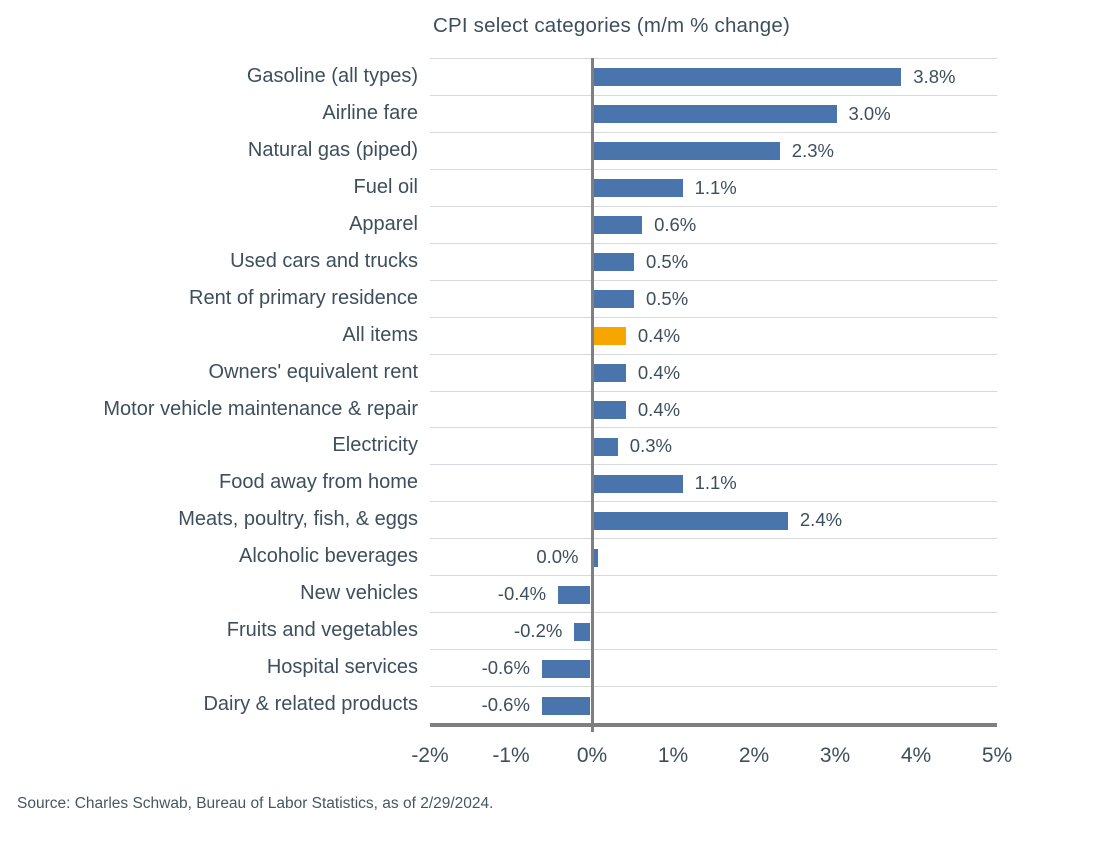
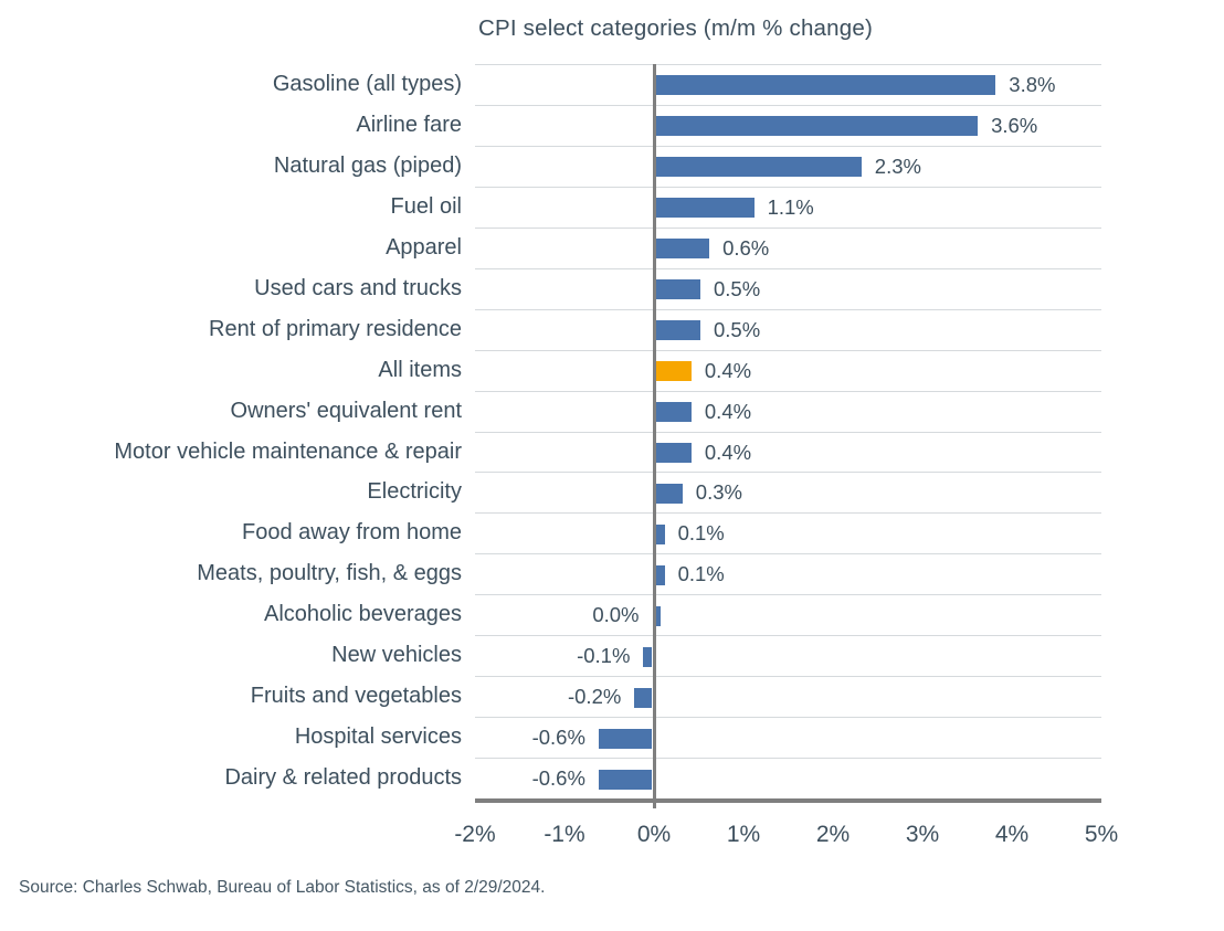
Airline fare: 3.0% -> 3.6%
Food away from home: 1.1% -> 0.1%
Meats, poultry, fish, & eggs: 2.4% -> 0.1%
New vehicles: -0.4% -> -0.1%
